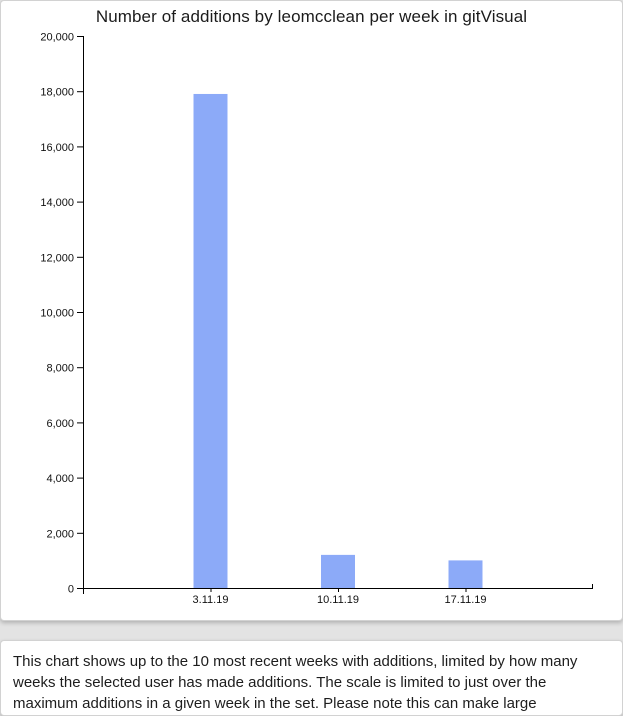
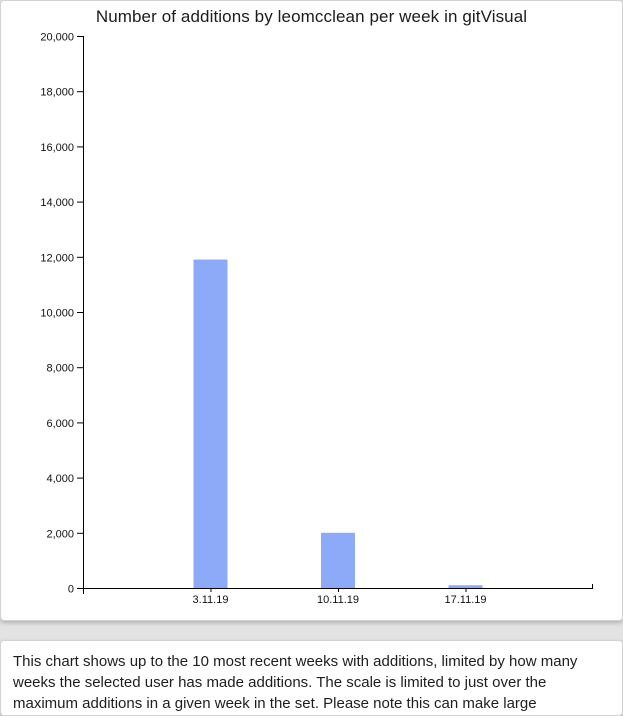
3.11.19: 17900 -> 11900
10.11.19: 1200 -> 2000
17.11.19: 1000 -> 100
